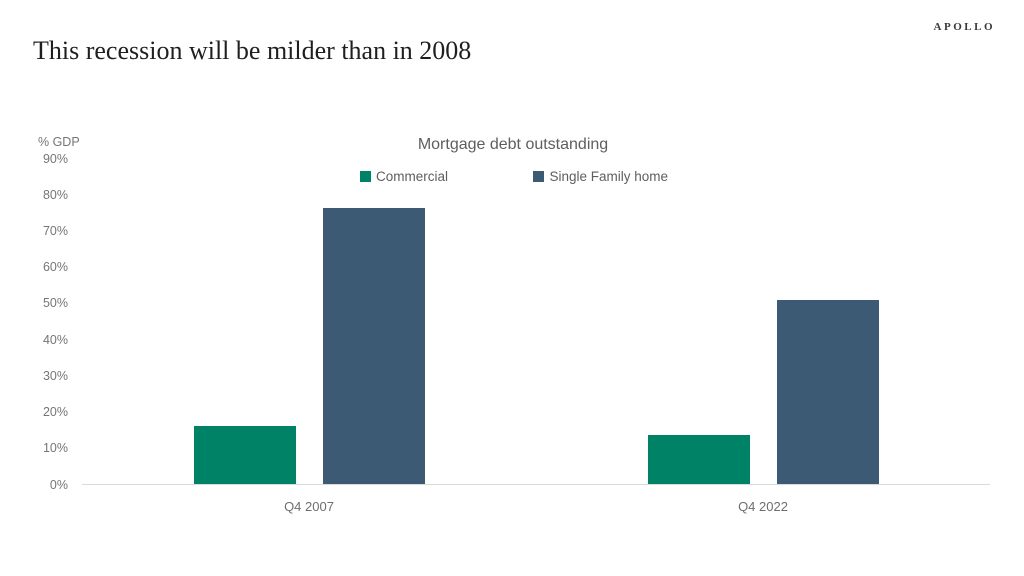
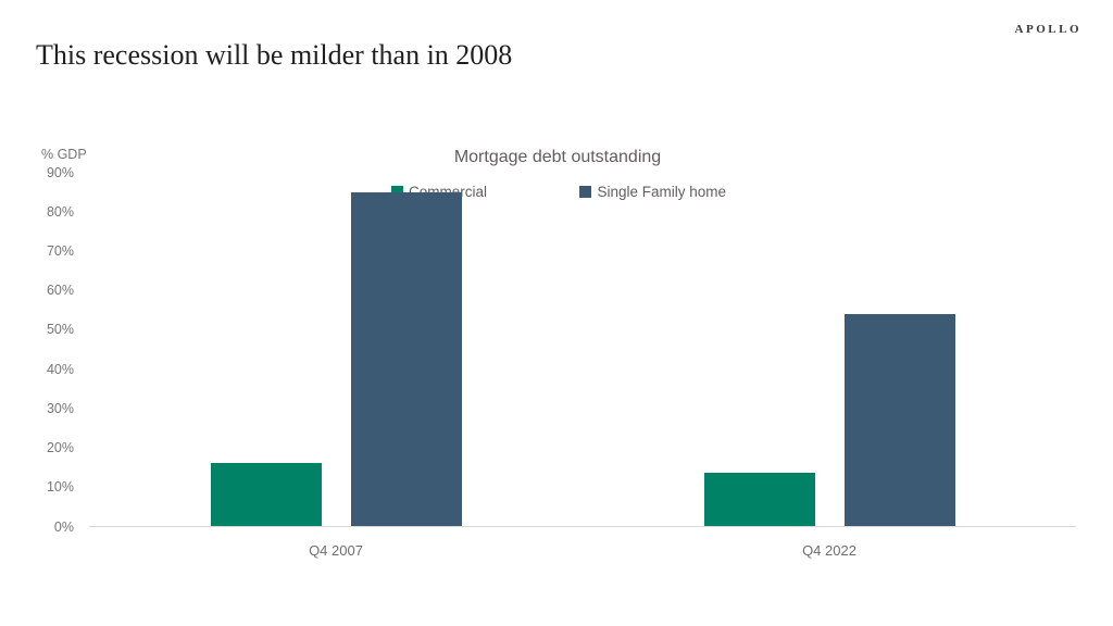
Single Family home/Q4 2007: 77% -> 85%
Single Family home/Q4 2022: 51% -> 54%
